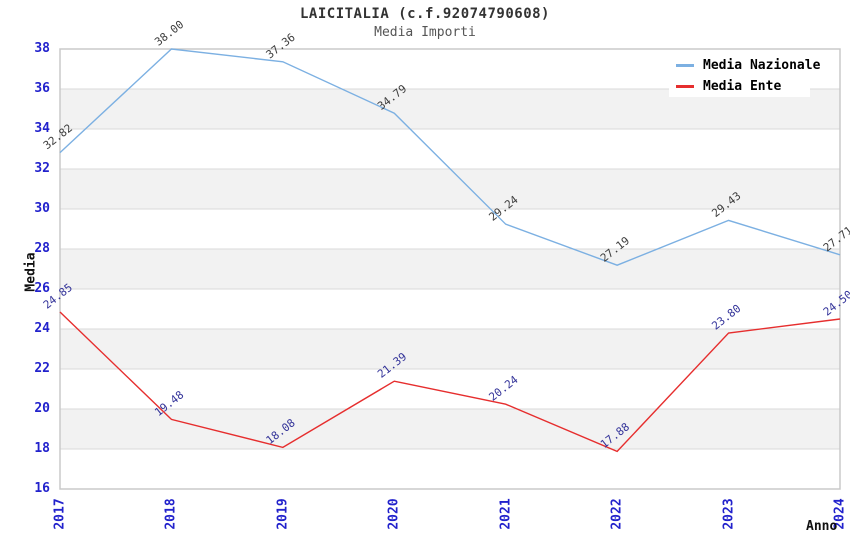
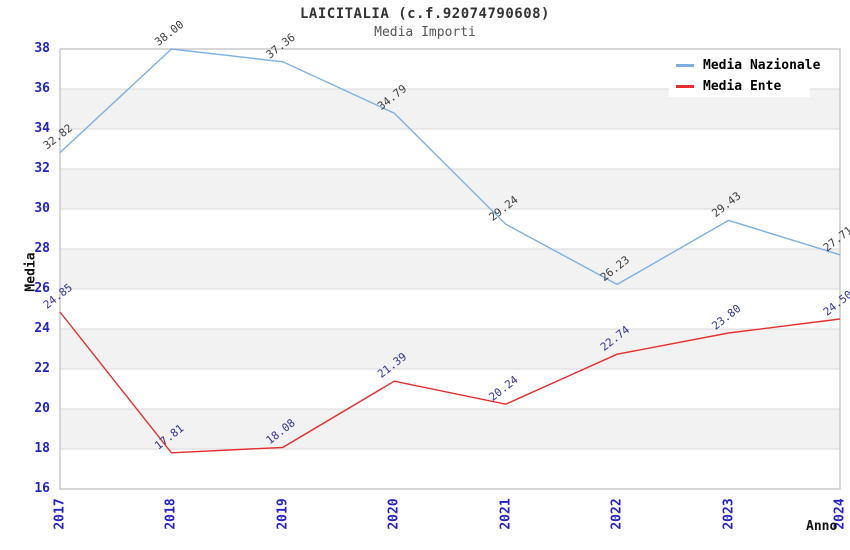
Media Ente/2018: 19.48 -> 17.81
Media Nazionale/2022: 27.19 -> 26.23
Media Ente/2022: 17.88 -> 22.74
